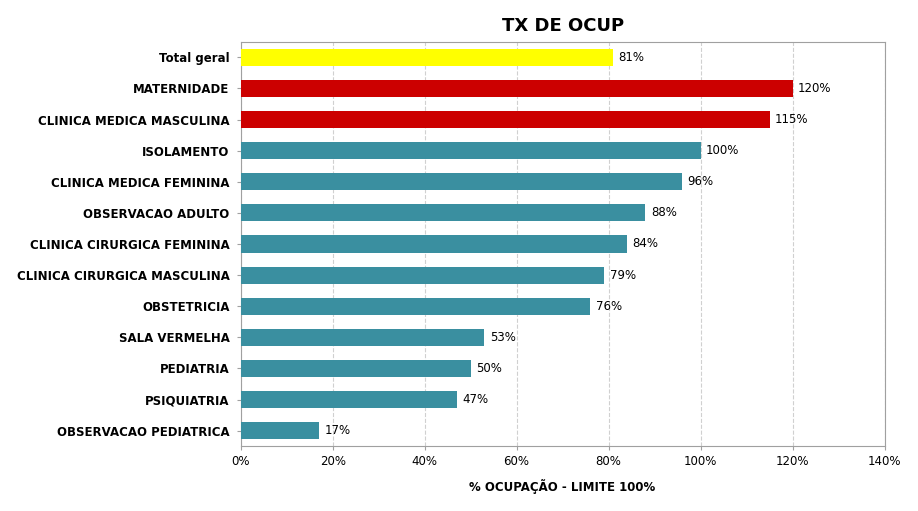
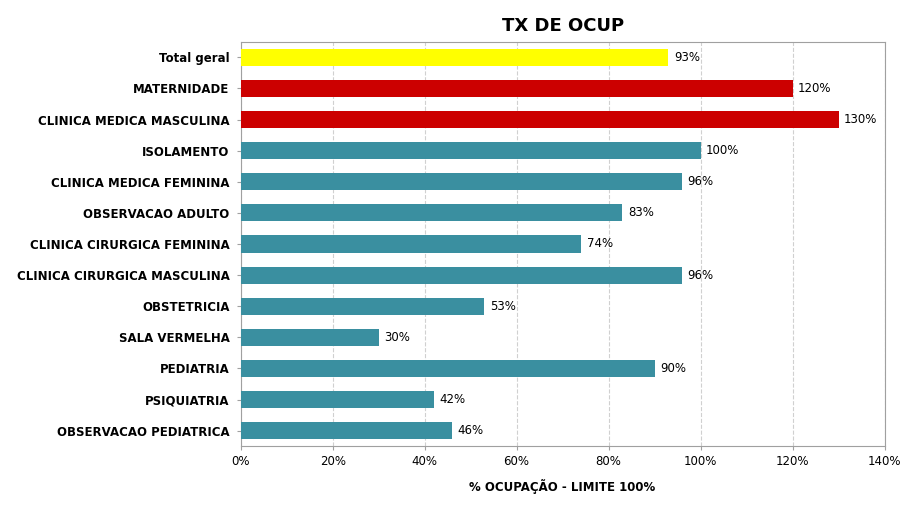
Total geral: 81% -> 93%
CLINICA MEDICA MASCULINA: 115% -> 130%
OBSERVACAO ADULTO: 88% -> 83%
CLINICA CIRURGICA FEMININA: 84% -> 74%
CLINICA CIRURGICA MASCULINA: 79% -> 96%
OBSTETRICIA: 76% -> 53%
SALA VERMELHA: 53% -> 30%
PEDIATRIA: 50% -> 90%
PSIQUIATRIA: 47% -> 42%
OBSERVACAO PEDIATRICA: 17% -> 46%
